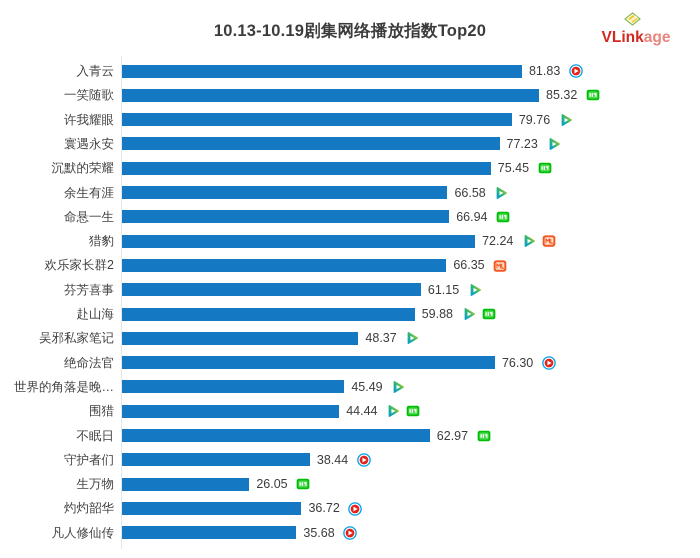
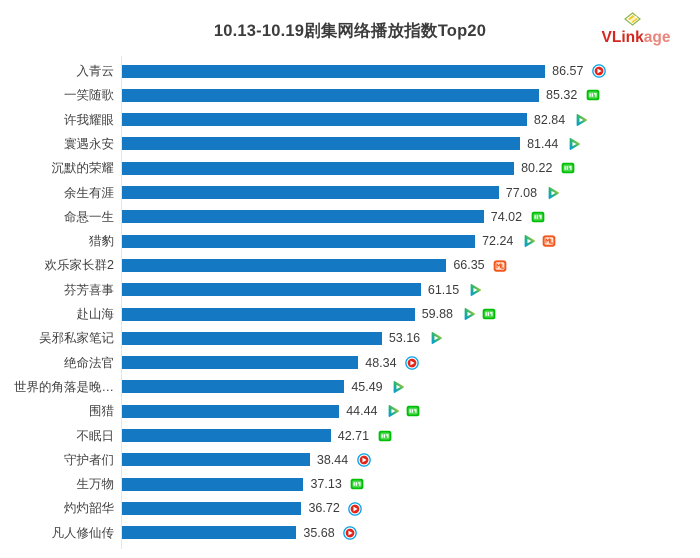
入青云: 81.83 -> 86.57
许我耀眼: 79.76 -> 82.84
寰遇永安: 77.23 -> 81.44
沉默的荣耀: 75.45 -> 80.22
余生有涯: 66.58 -> 77.08
命悬一生: 66.94 -> 74.02
吴邪私家笔记: 48.37 -> 53.16
绝命法官: 76.30 -> 48.34
不眠日: 62.97 -> 42.71
生万物: 26.05 -> 37.13
